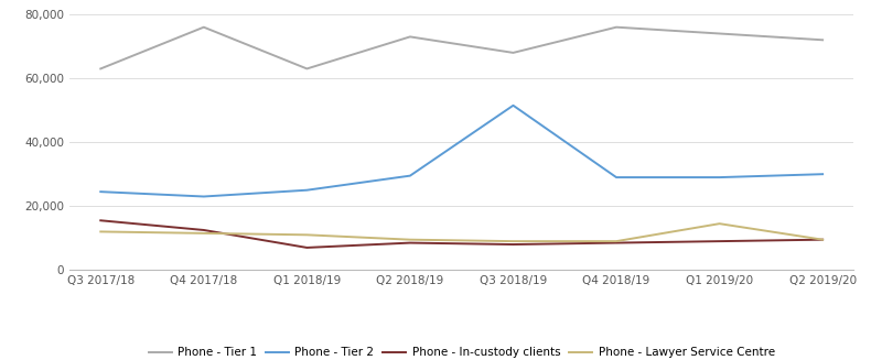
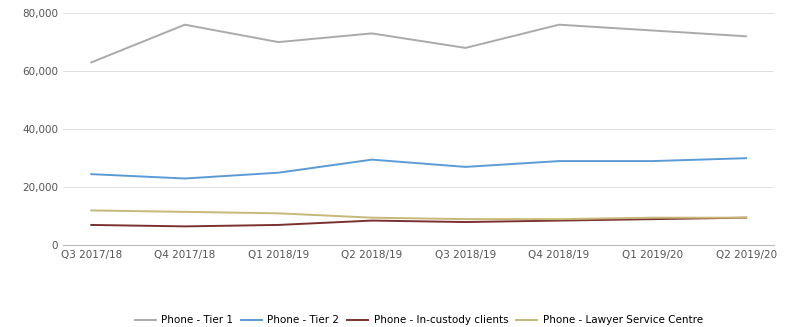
Phone - In-custody clients/Q3 2017/18: 15,500 -> 7,000
Phone - In-custody clients/Q4 2017/18: 12,500 -> 6,500
Phone - Tier 1/Q1 2018/19: 63,000 -> 70,000
Phone - Tier 2/Q3 2018/19: 51,500 -> 27,000
Phone - Lawyer Service Centre/Q1 2019/20: 14,500 -> 9,500
